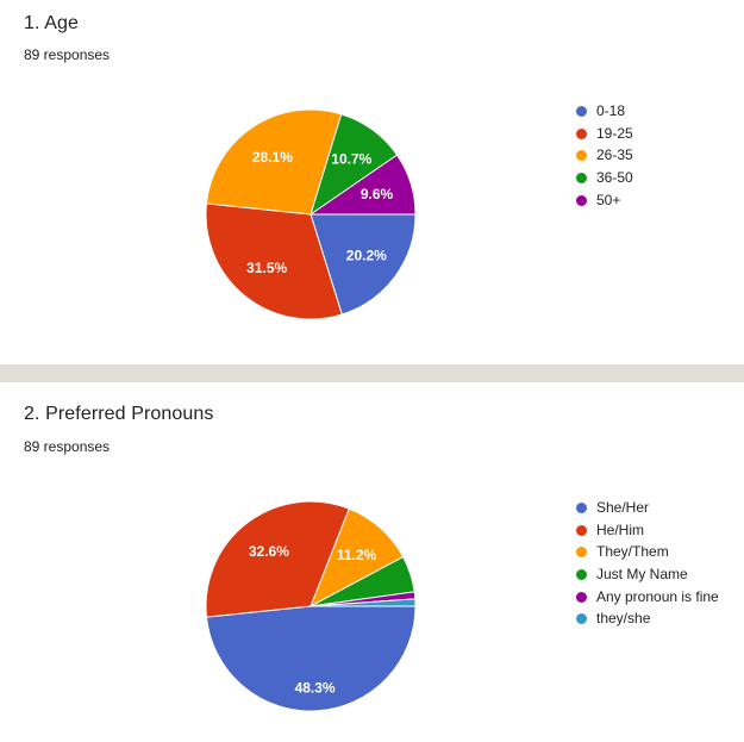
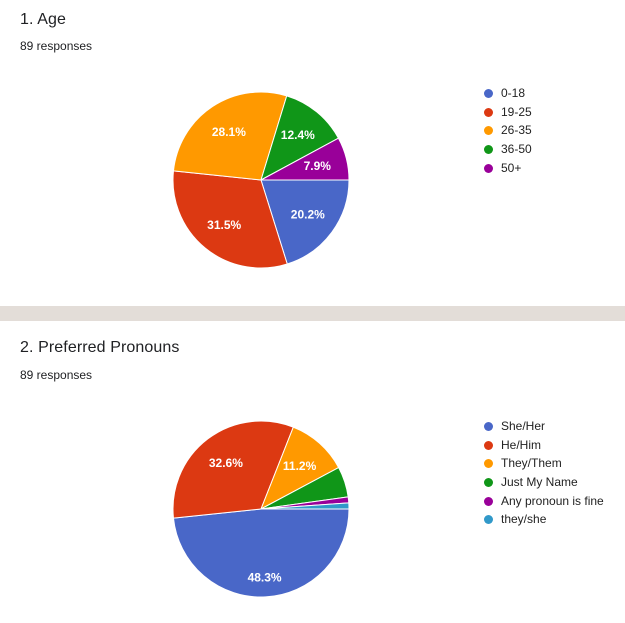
1. Age/36-50: 10.7% -> 12.4%
1. Age/50+: 9.6% -> 7.9%
